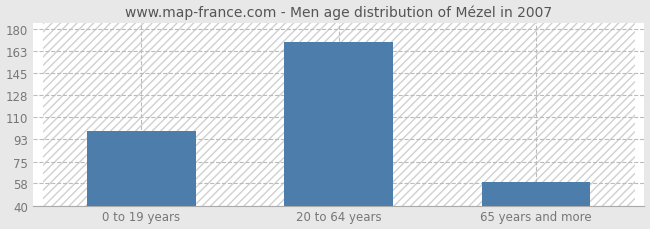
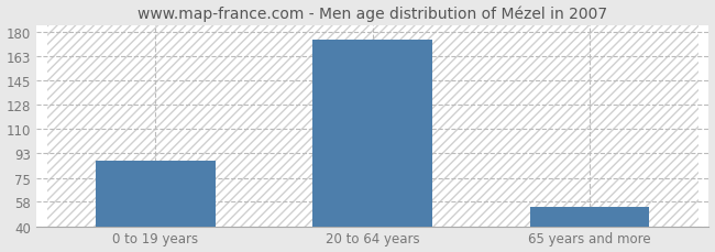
0 to 19 years: 99 -> 87
20 to 64 years: 170 -> 175
65 years and more: 59 -> 54
